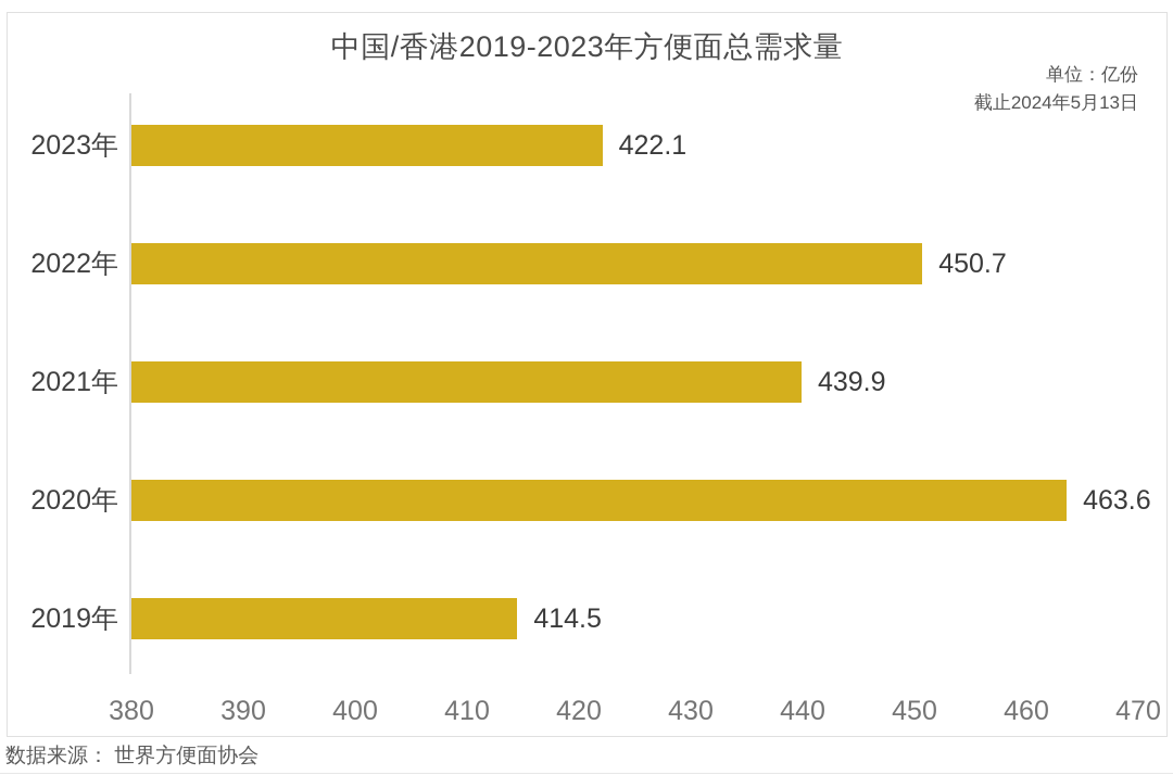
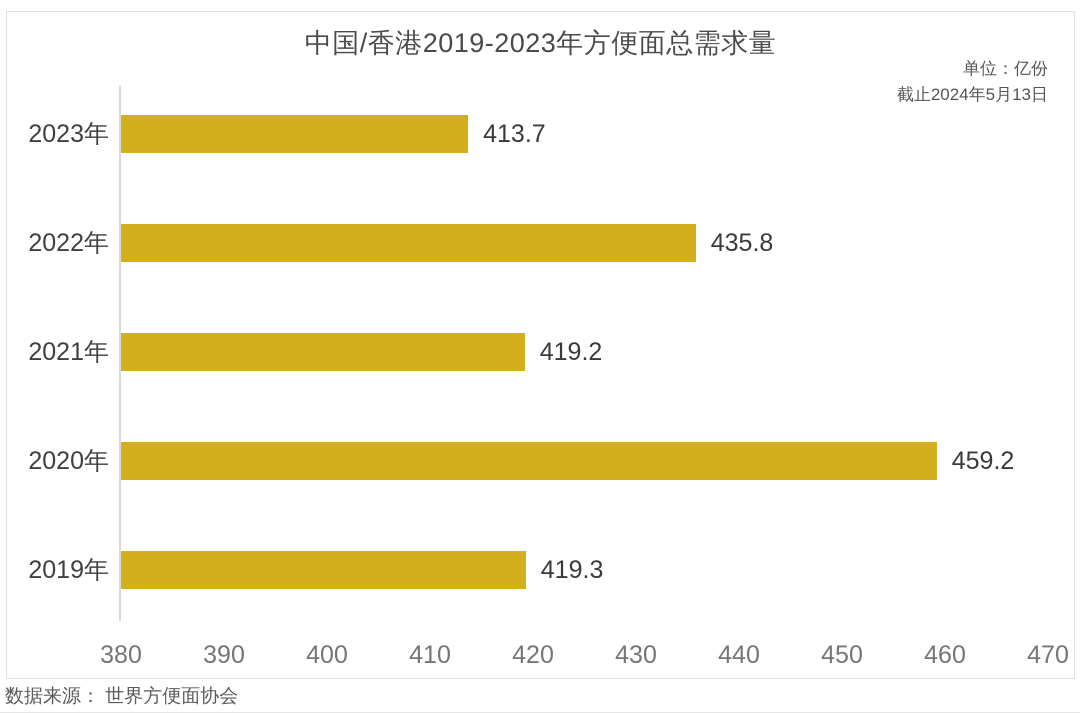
2023年: 422.1 -> 413.7
2022年: 450.7 -> 435.8
2021年: 439.9 -> 419.2
2020年: 463.6 -> 459.2
2019年: 414.5 -> 419.3
